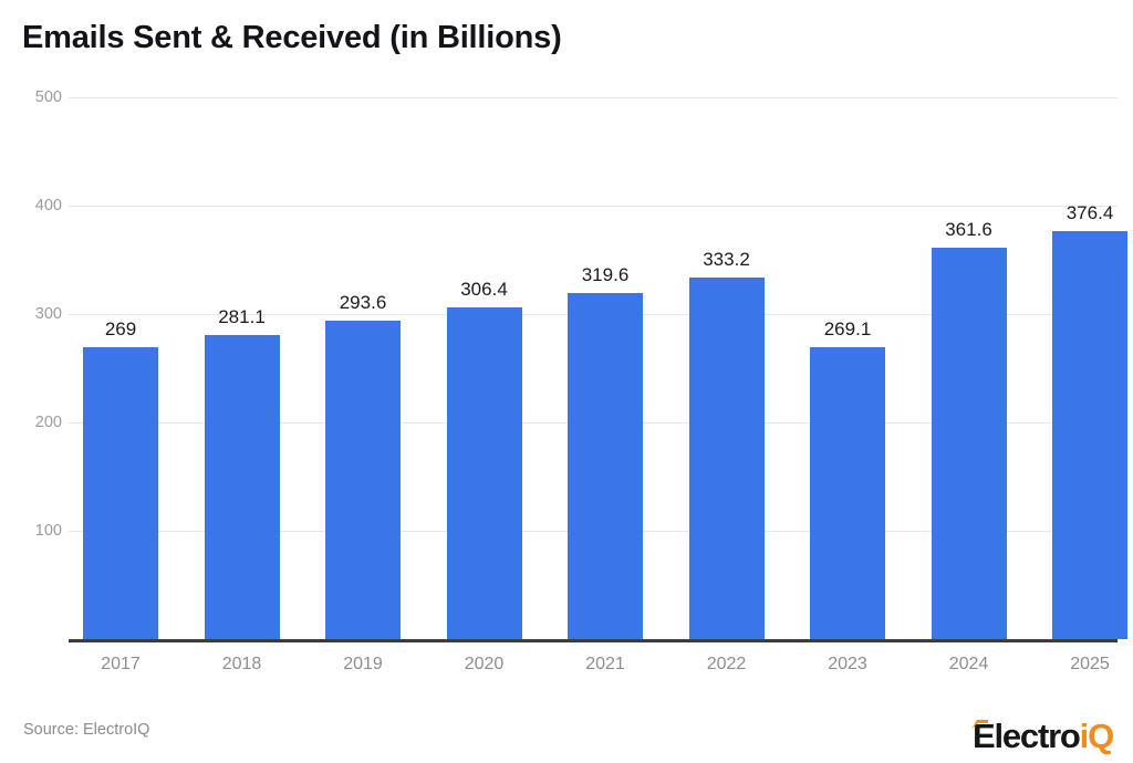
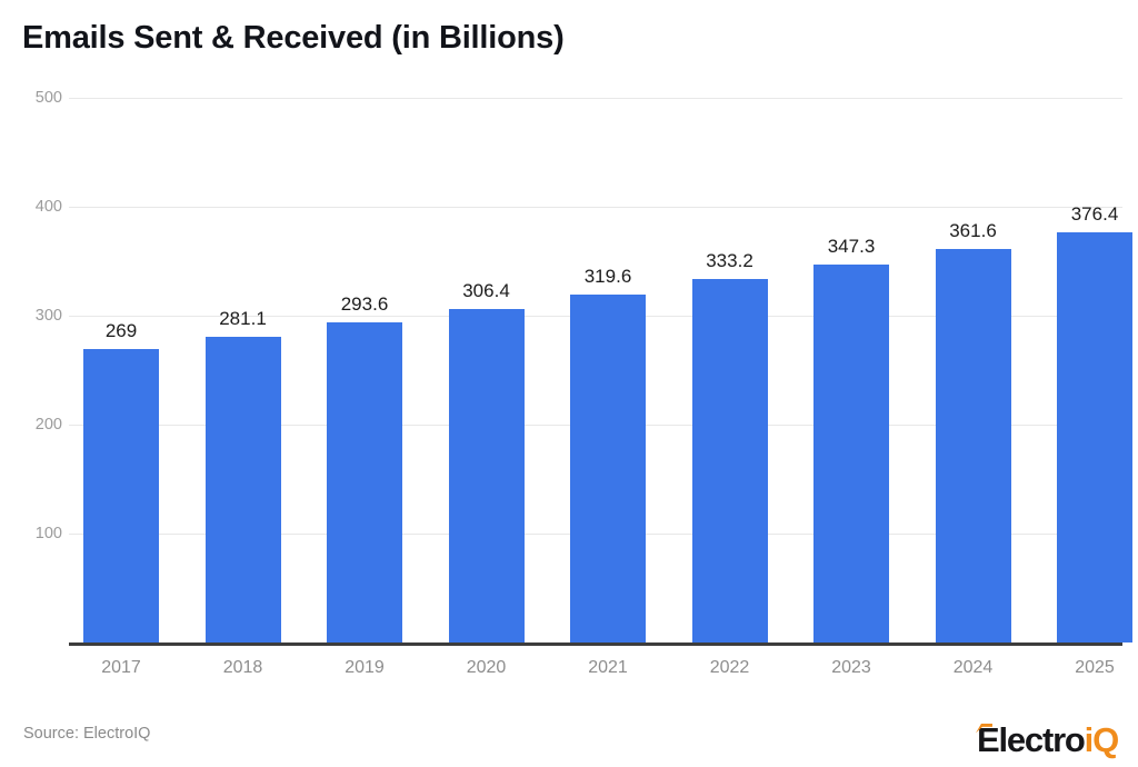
2023: 269.1 -> 347.3
